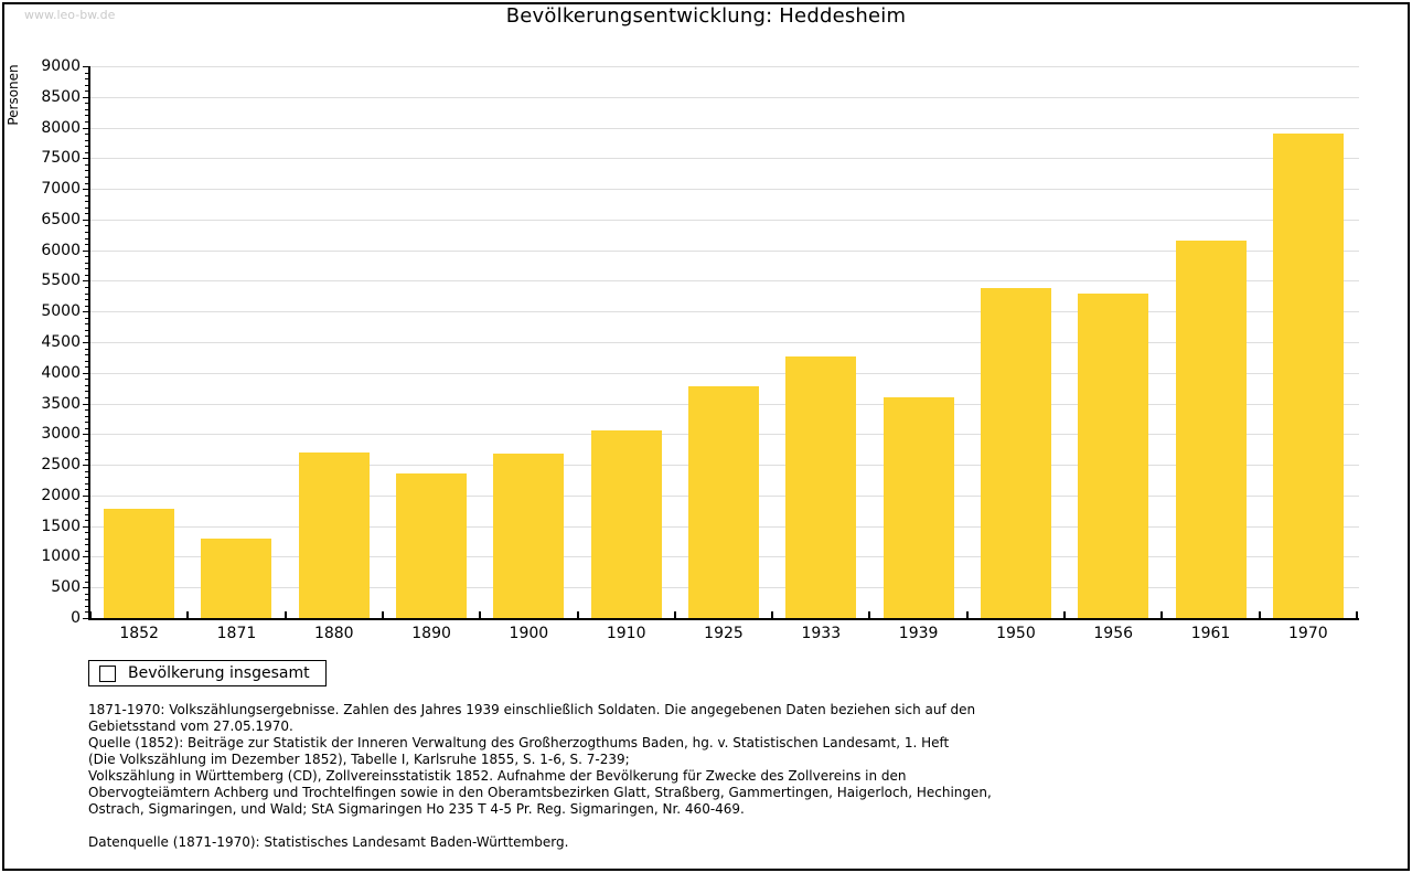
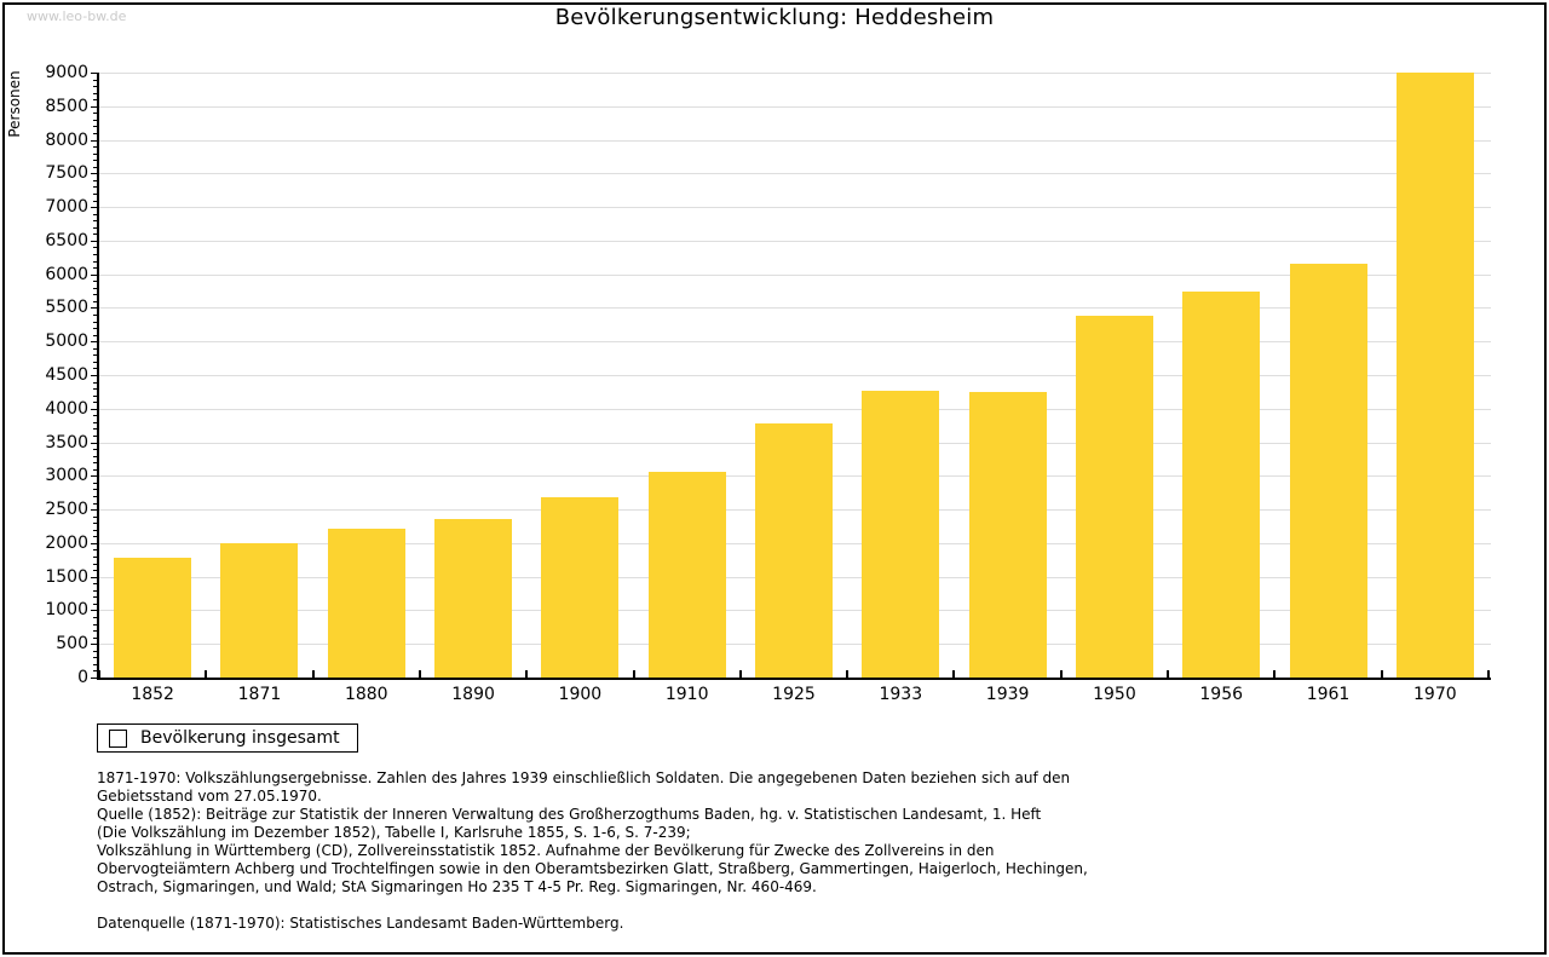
1871: 1300 -> 2000
1880: 2700 -> 2200
1939: 3600 -> 4200
1956: 5300 -> 5800
1970: 7900 -> 9000
